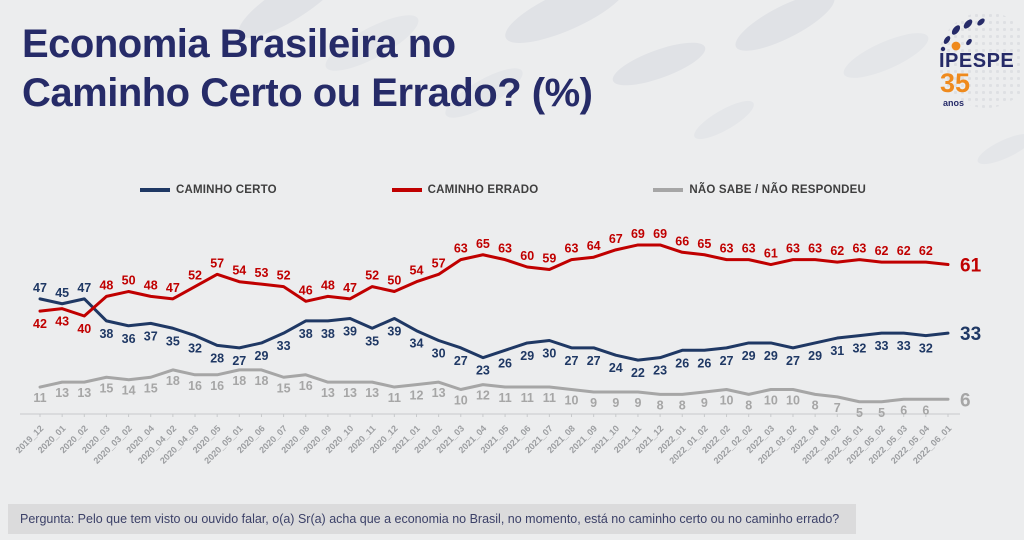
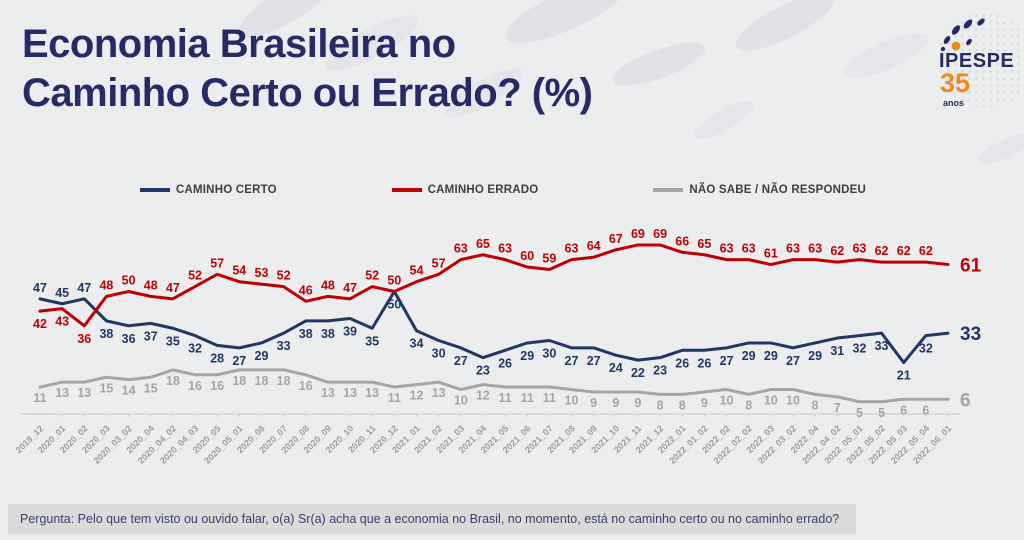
CAMINHO ERRADO/2020_02: 40 -> 36
NÃO SABE / NÃO RESPONDEU/2020_07: 15 -> 18
CAMINHO CERTO/2020_12: 39 -> 50
CAMINHO CERTO/2022_05_03: 33 -> 21
